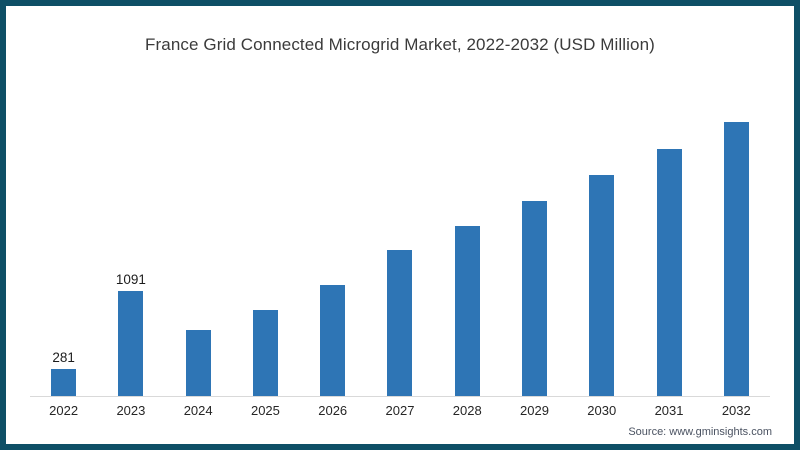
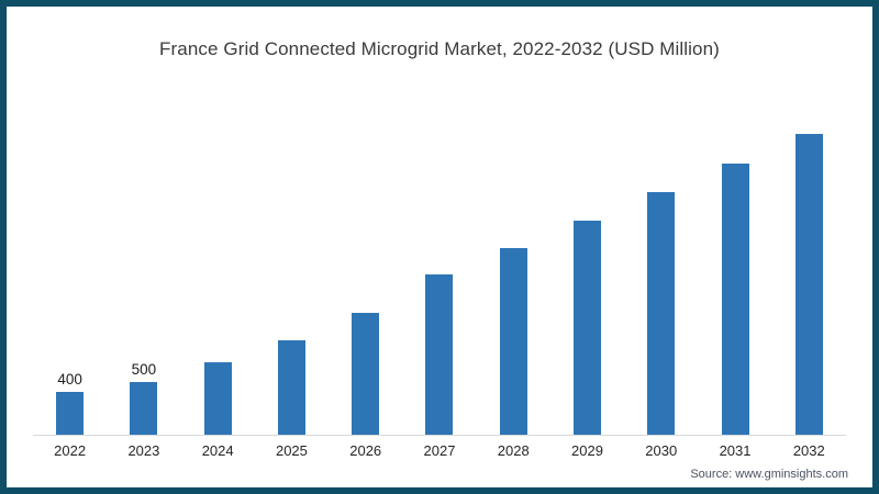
2022: 281 -> 400
2023: 1091 -> 500
